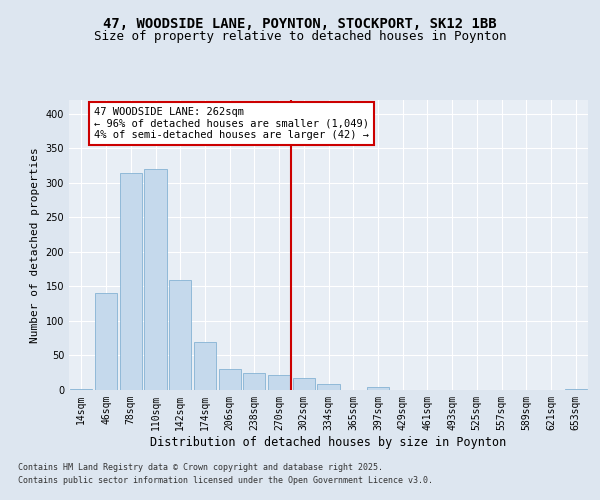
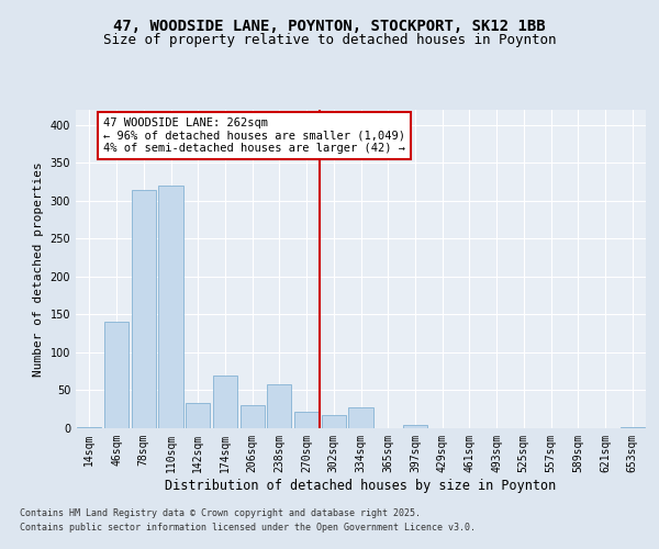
142sqm: 160 -> 34
238sqm: 25 -> 58
334sqm: 8 -> 28
